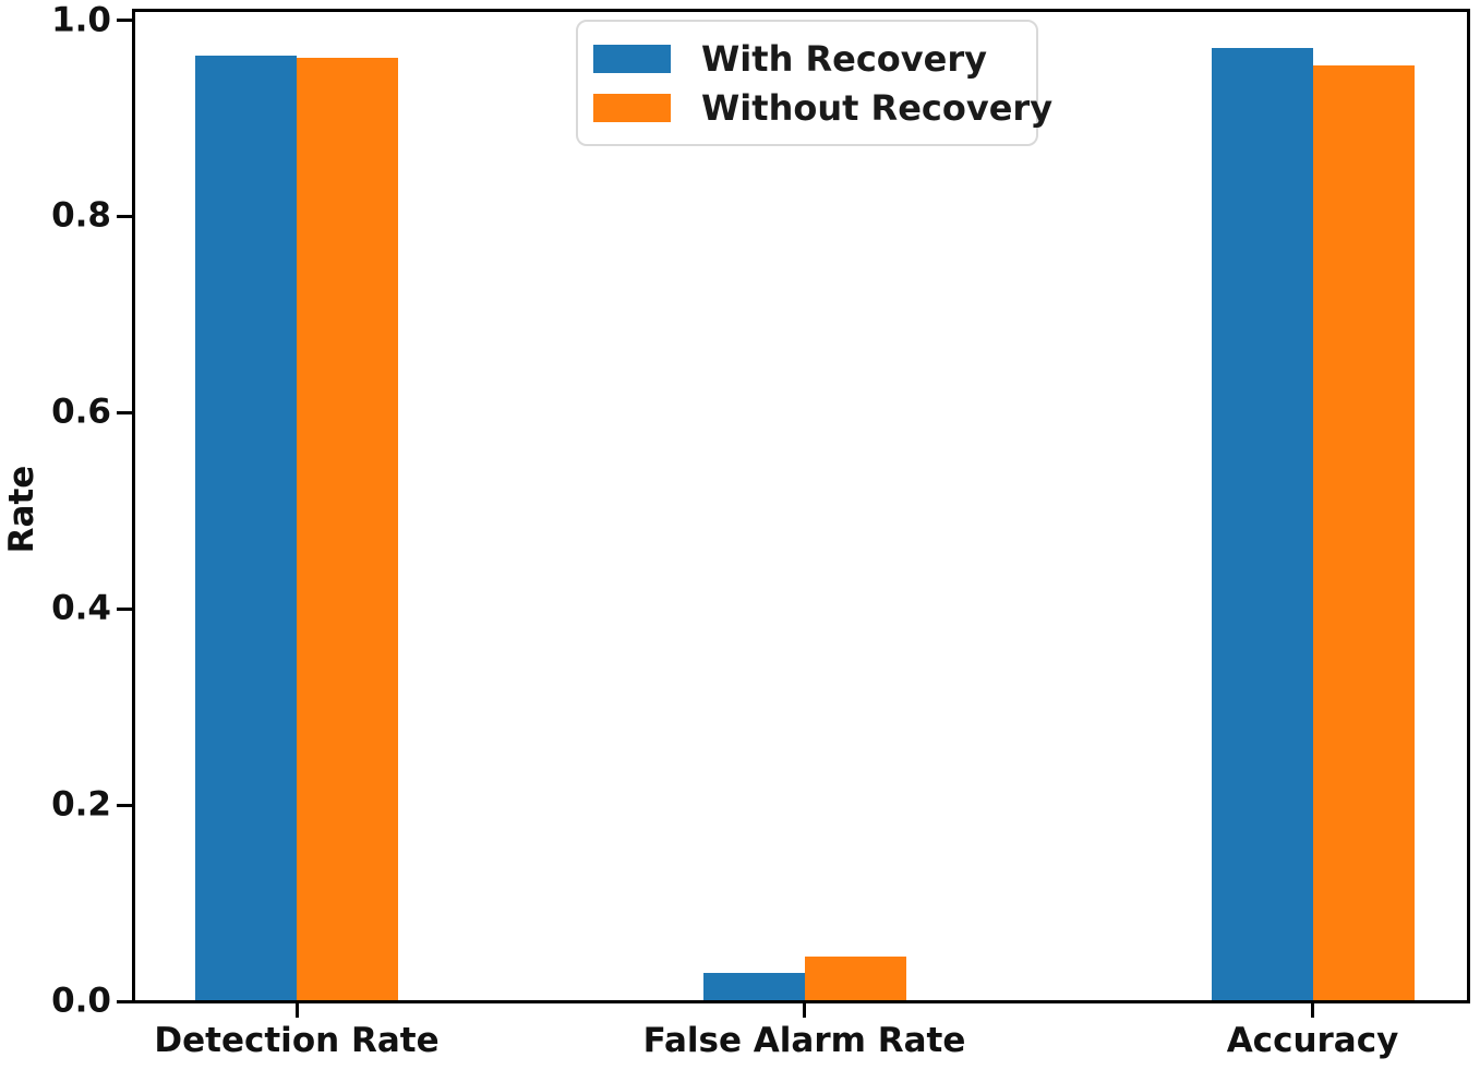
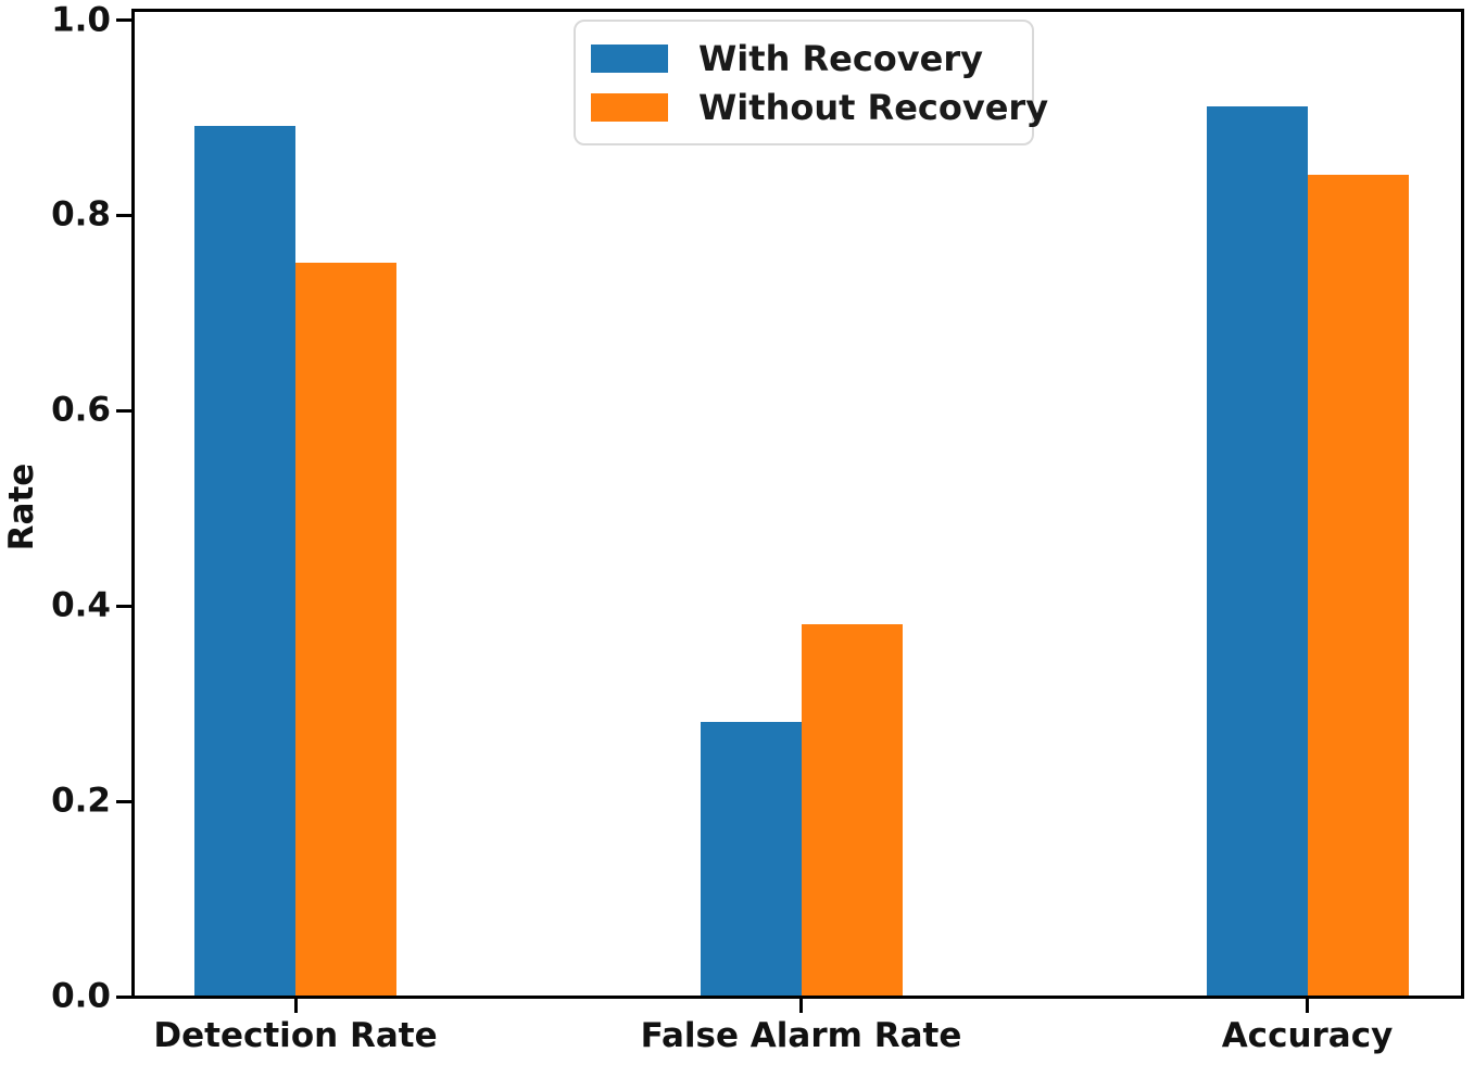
With Recovery/Detection Rate: 0.96 -> 0.89
Without Recovery/Detection Rate: 0.96 -> 0.75
With Recovery/False Alarm Rate: 0.03 -> 0.28
Without Recovery/False Alarm Rate: 0.04 -> 0.38
With Recovery/Accuracy: 0.97 -> 0.91
Without Recovery/Accuracy: 0.95 -> 0.84
